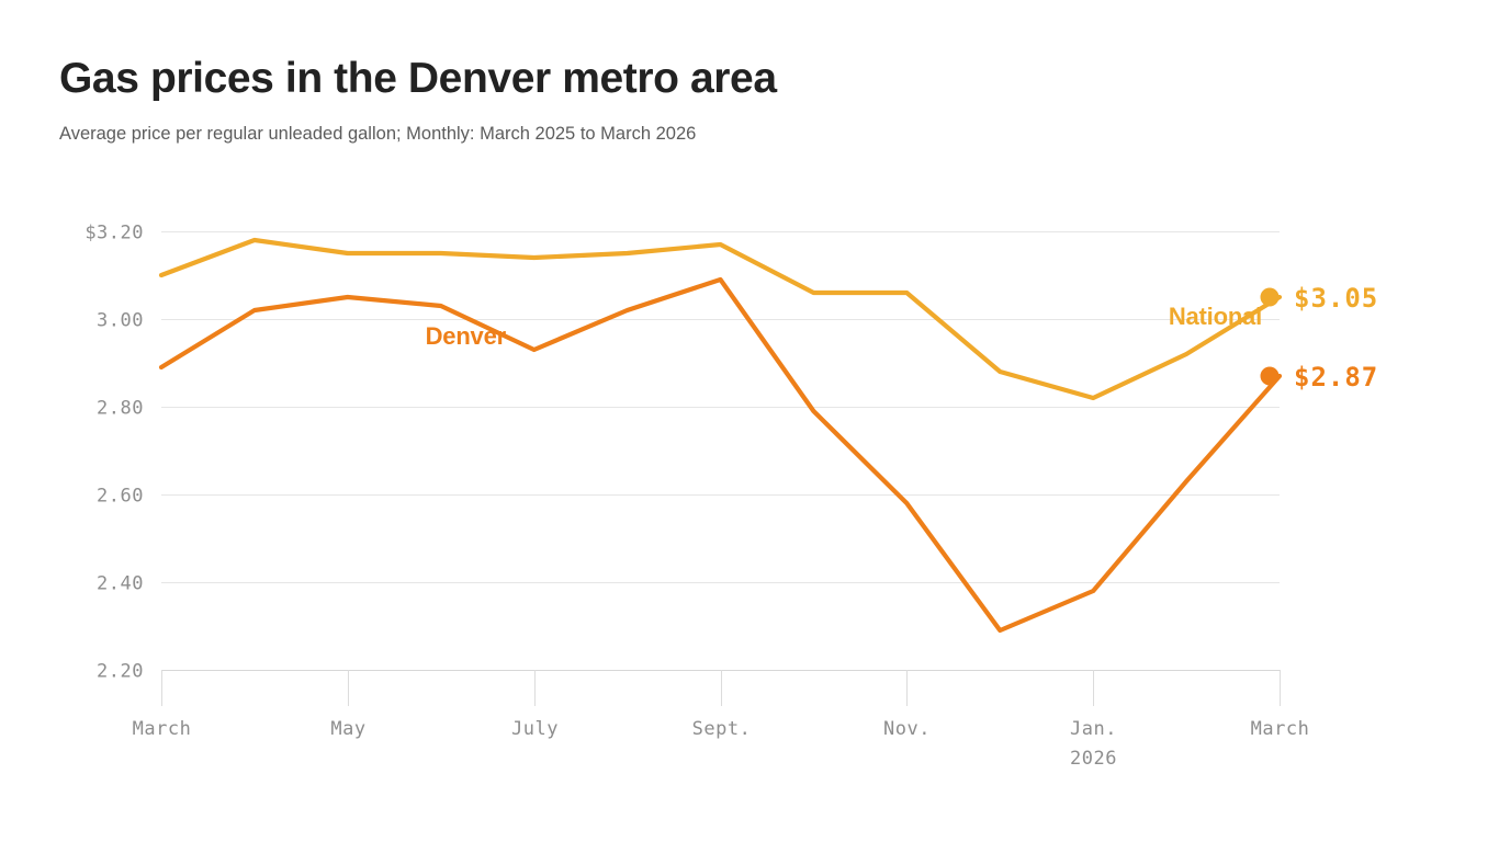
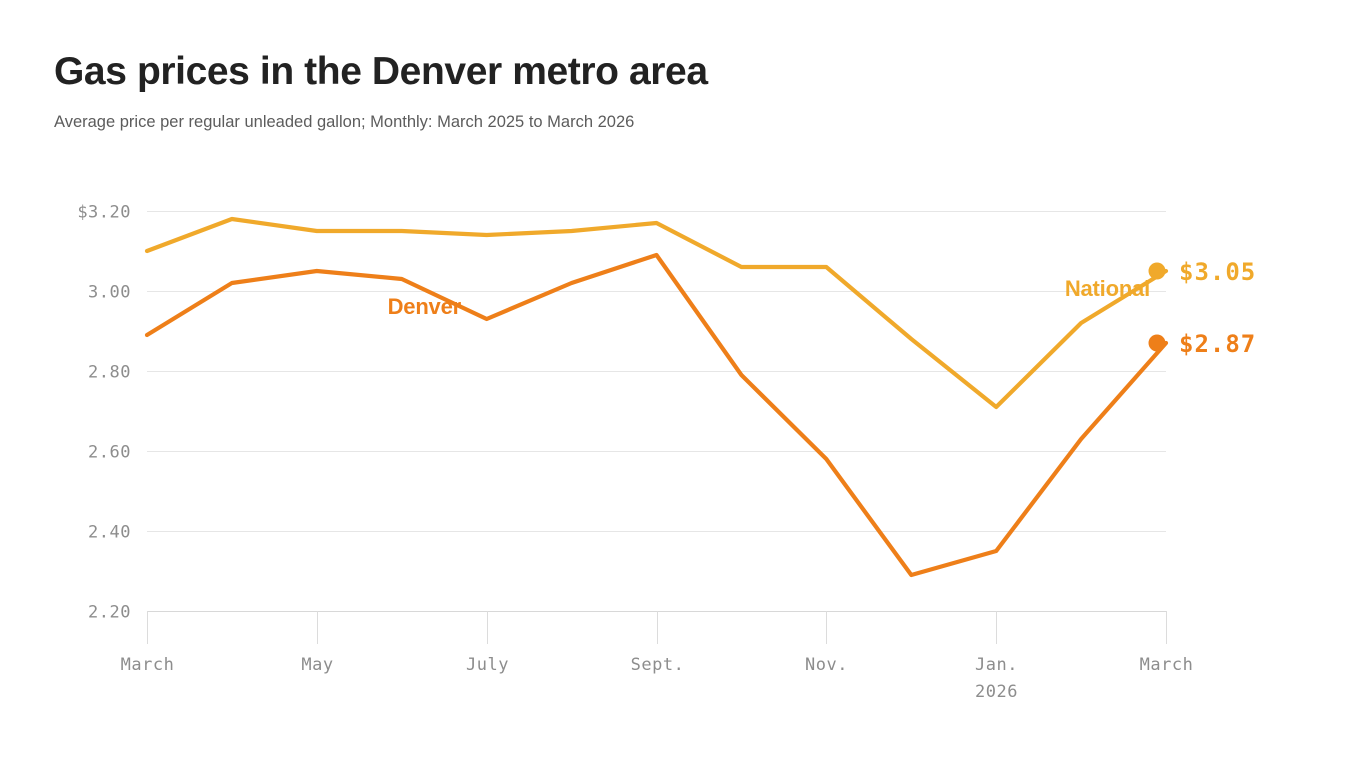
National/Jan. 2026: $2.82 -> $2.71
Denver/Jan. 2026: $2.38 -> $2.35
